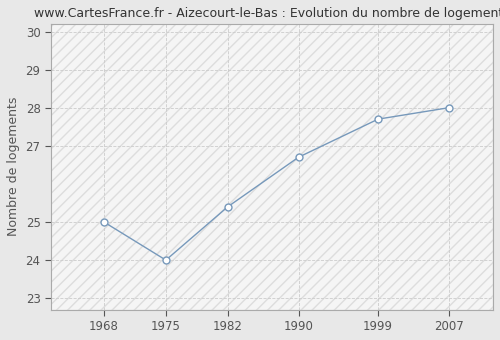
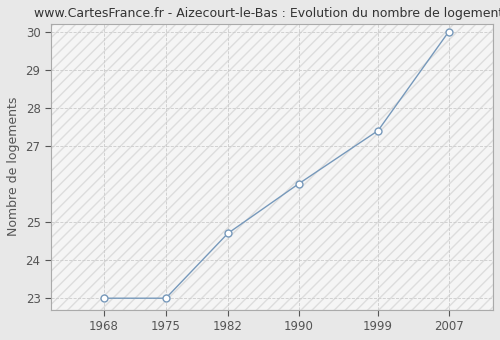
1968: 25.0 -> 23.0
1975: 24.0 -> 23.0
1982: 25.4 -> 24.7
1990: 26.7 -> 26.0
1999: 27.7 -> 27.4
2007: 28.0 -> 30.0
